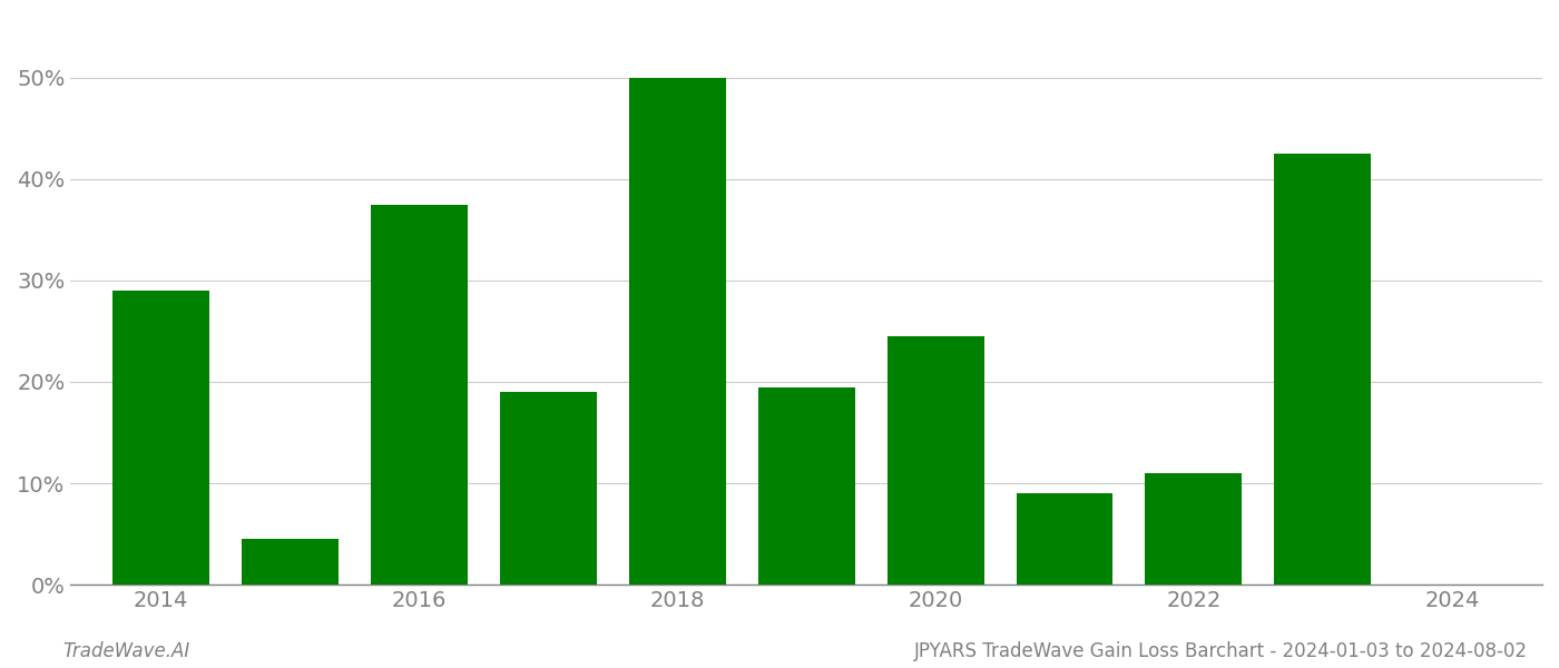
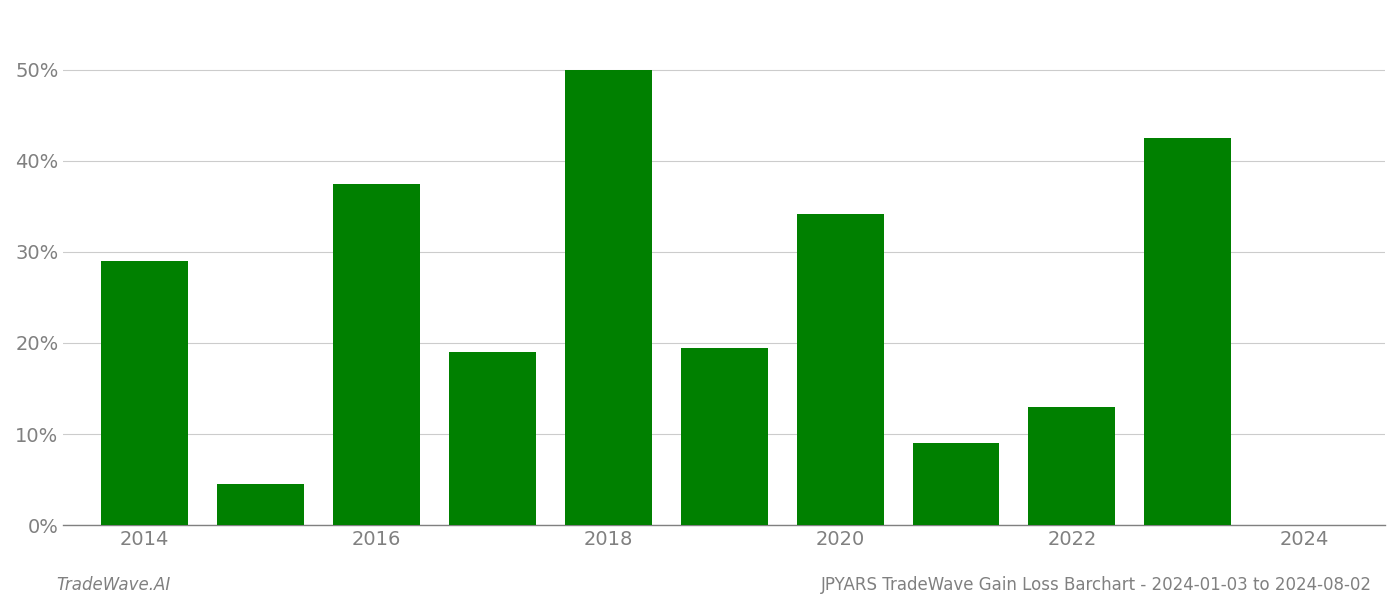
2020: 24.5% -> 34.2%
2022: 11.0% -> 13.0%
